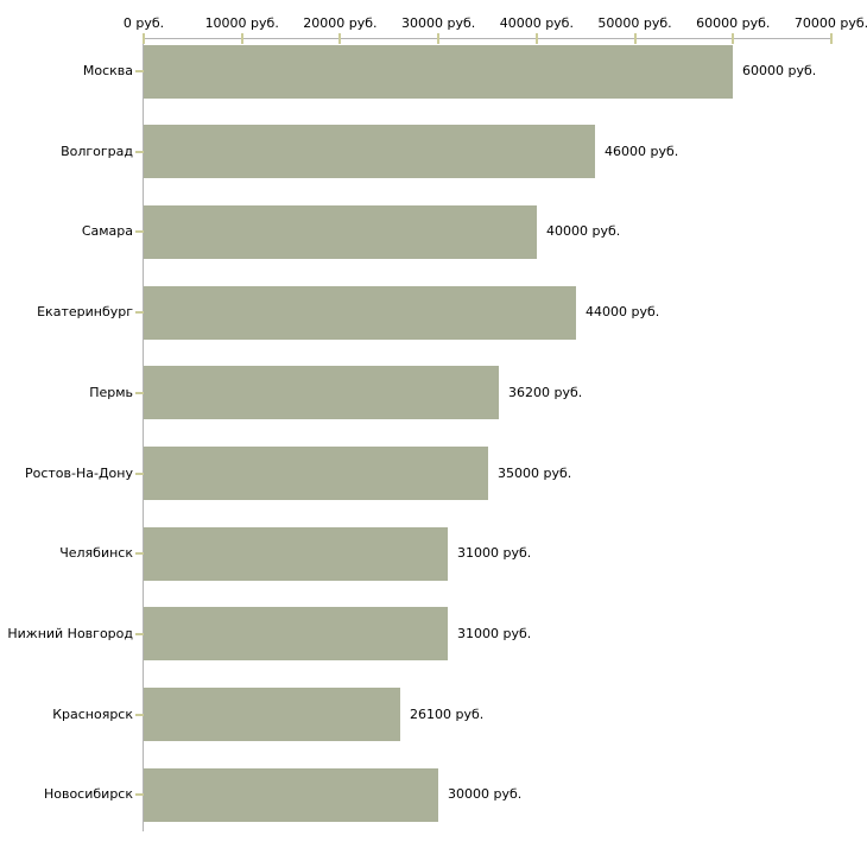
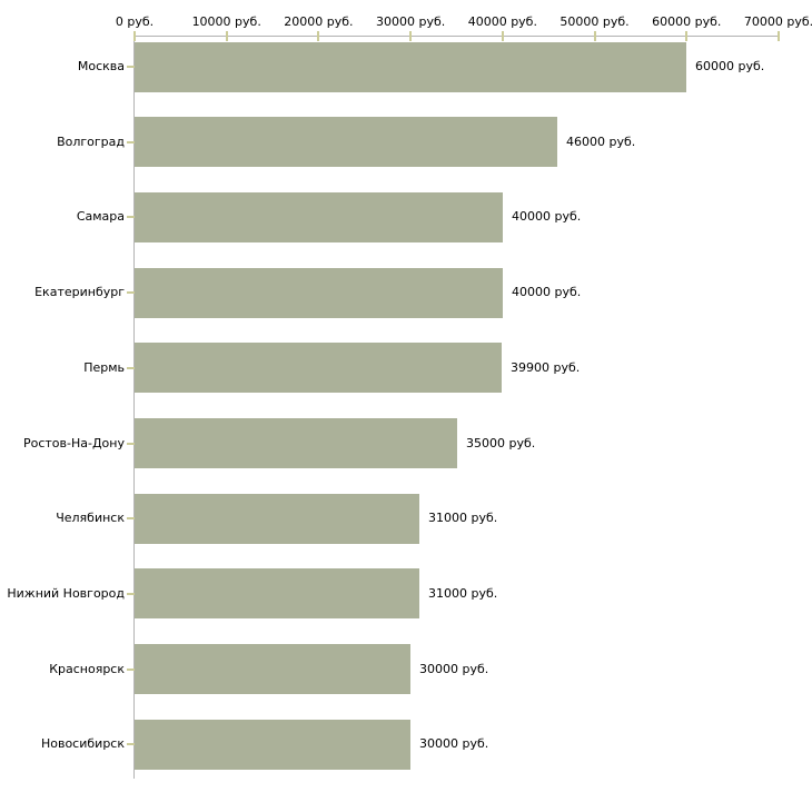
Екатеринбург: 44000 -> 40000
Пермь: 36200 -> 39900
Красноярск: 26100 -> 30000
